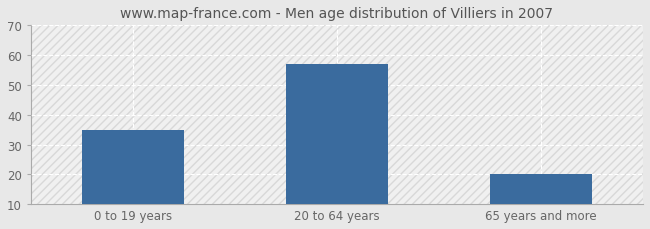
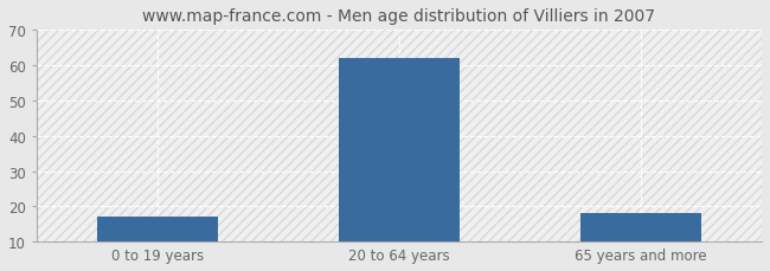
0 to 19 years: 35 -> 17
20 to 64 years: 57 -> 62
65 years and more: 20 -> 18
